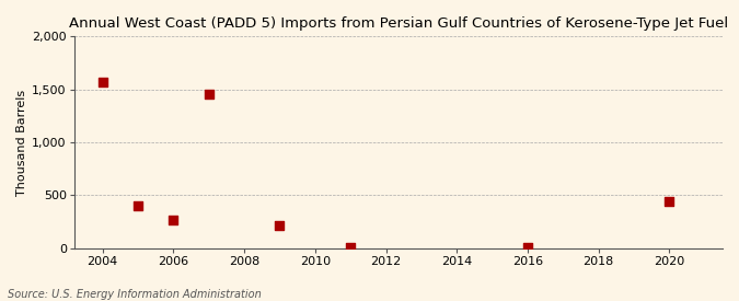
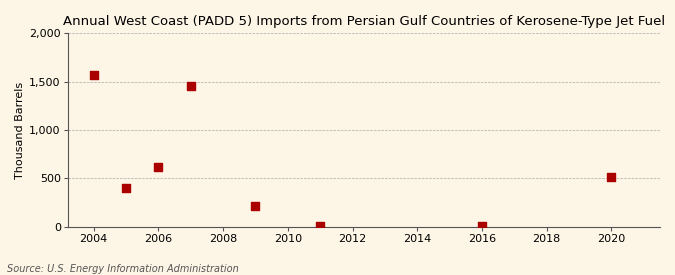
2006: 260 -> 620
2020: 440 -> 510
